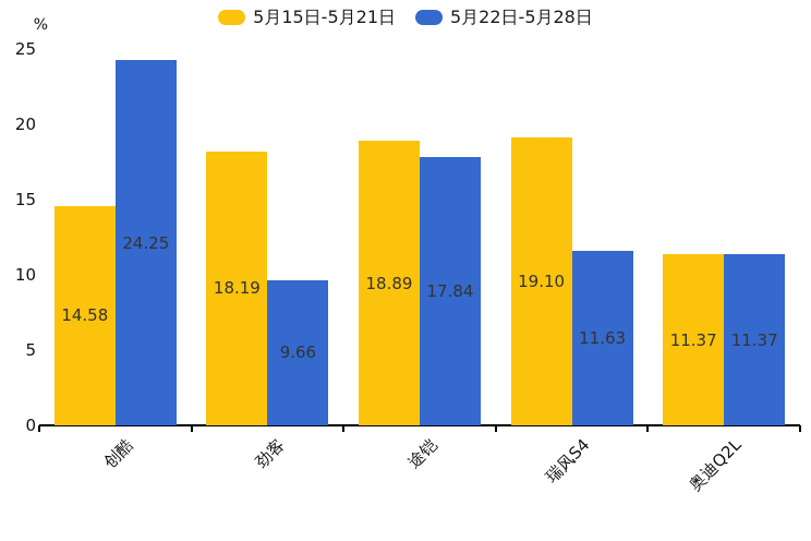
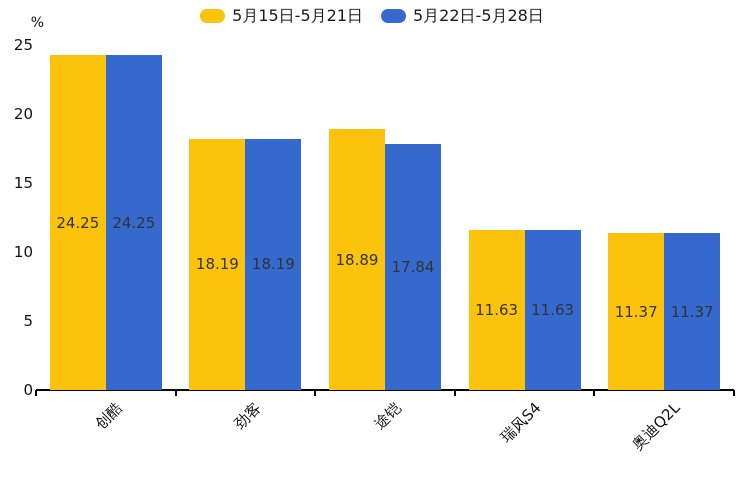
5月15日-5月21日/创酷: 14.58 -> 24.25
5月22日-5月28日/劲客: 9.66 -> 18.19
5月15日-5月21日/瑞风S4: 19.10 -> 11.63
